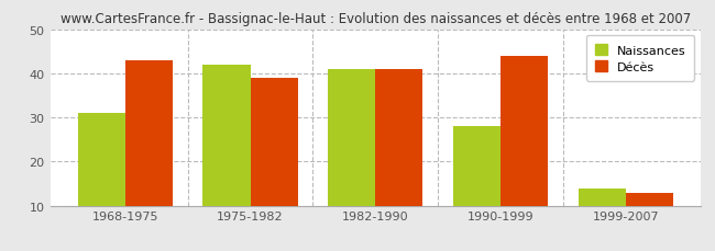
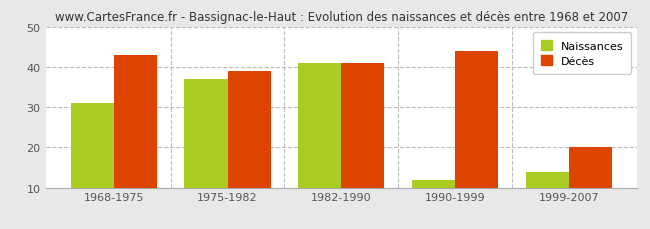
Naissances/1975-1982: 42 -> 37
Naissances/1990-1999: 28 -> 12
Décès/1999-2007: 13 -> 20
